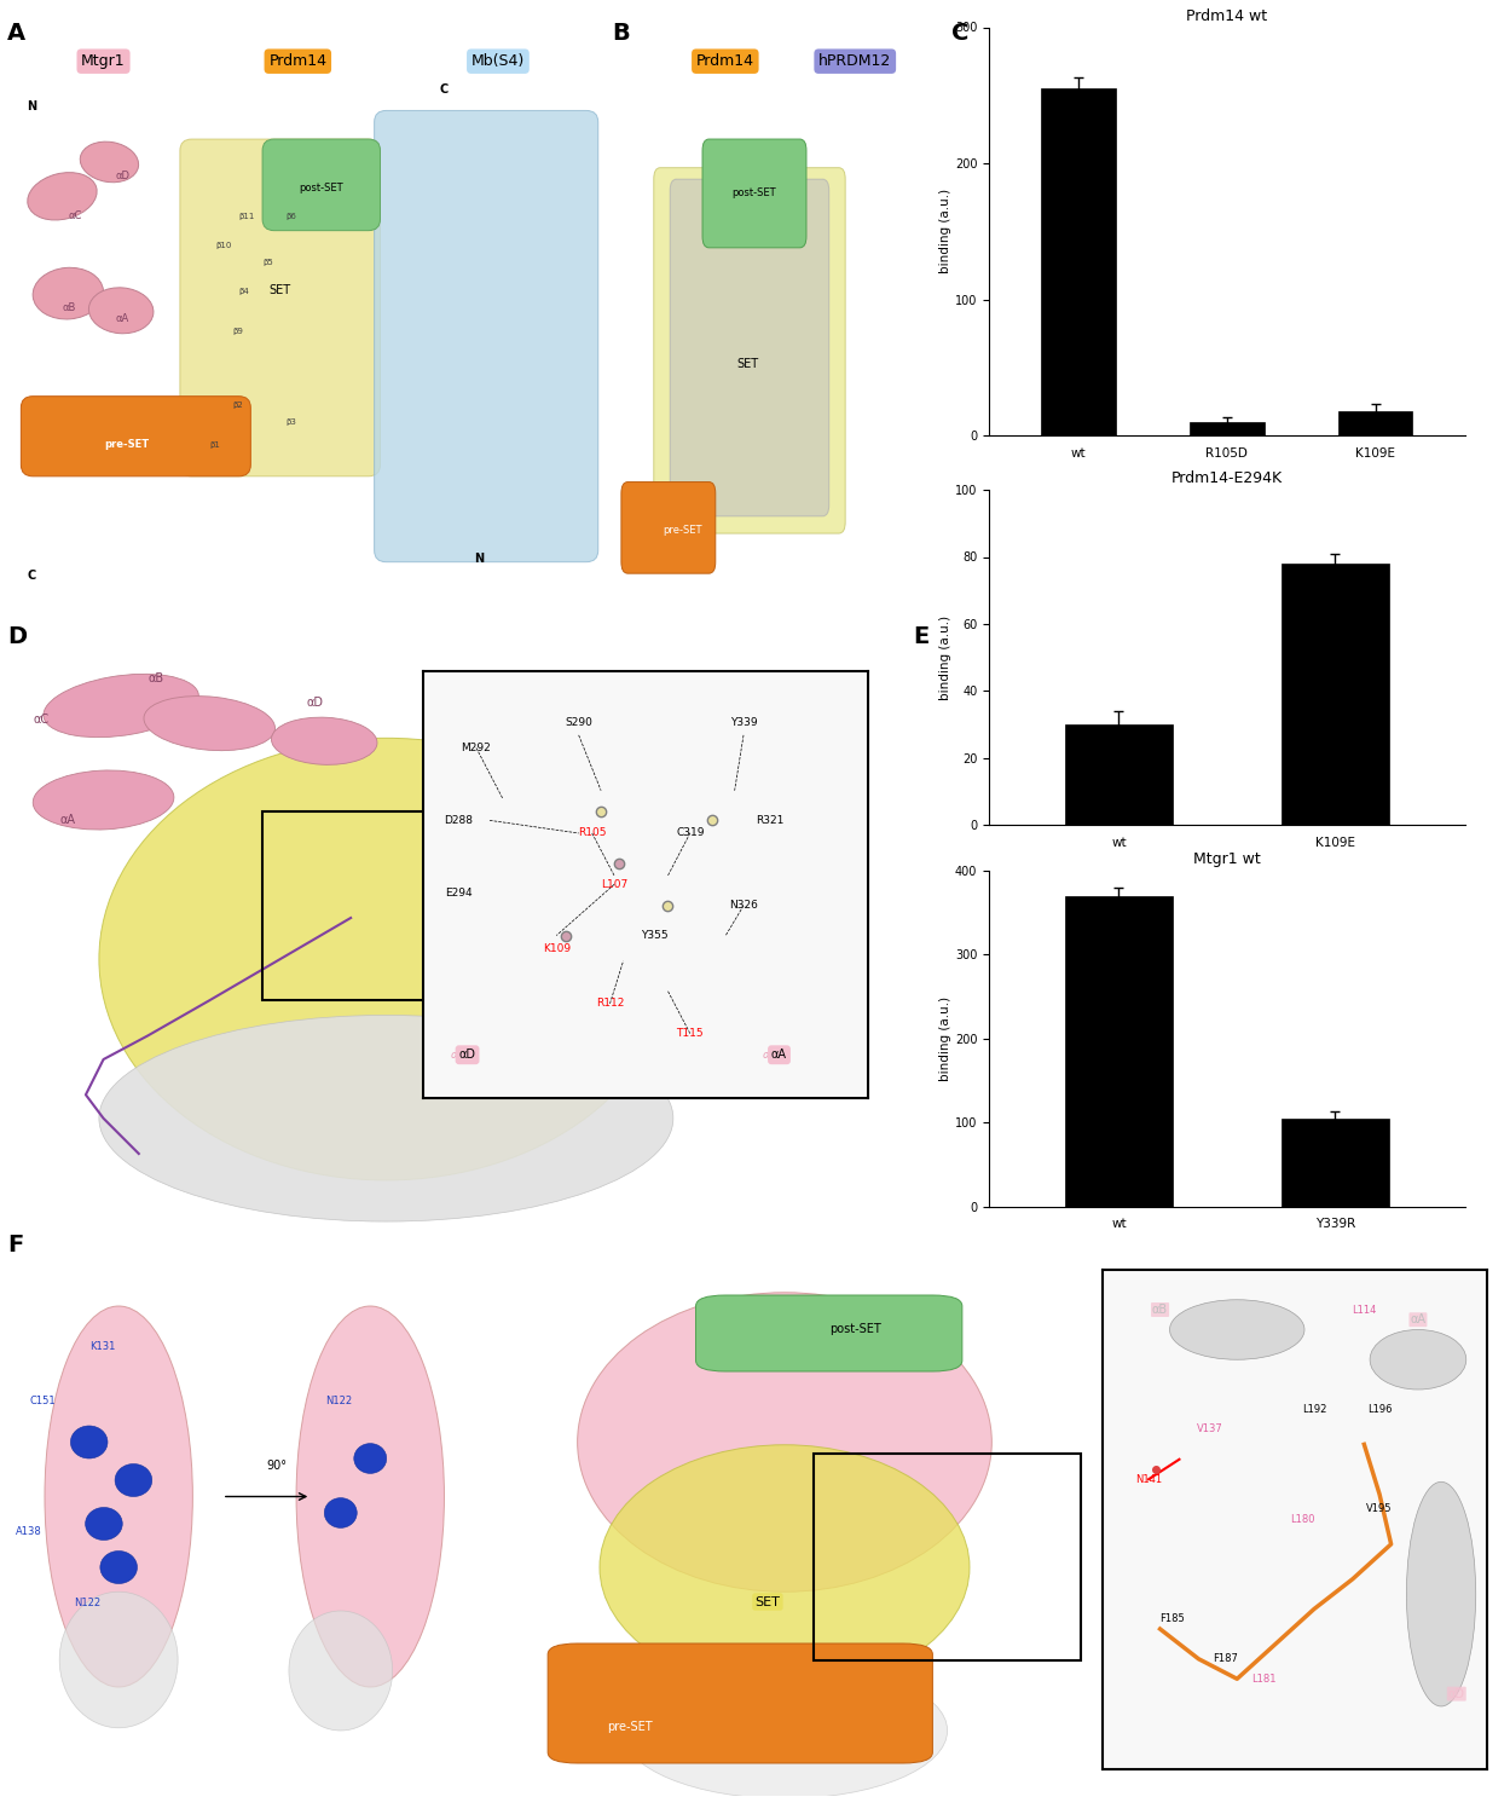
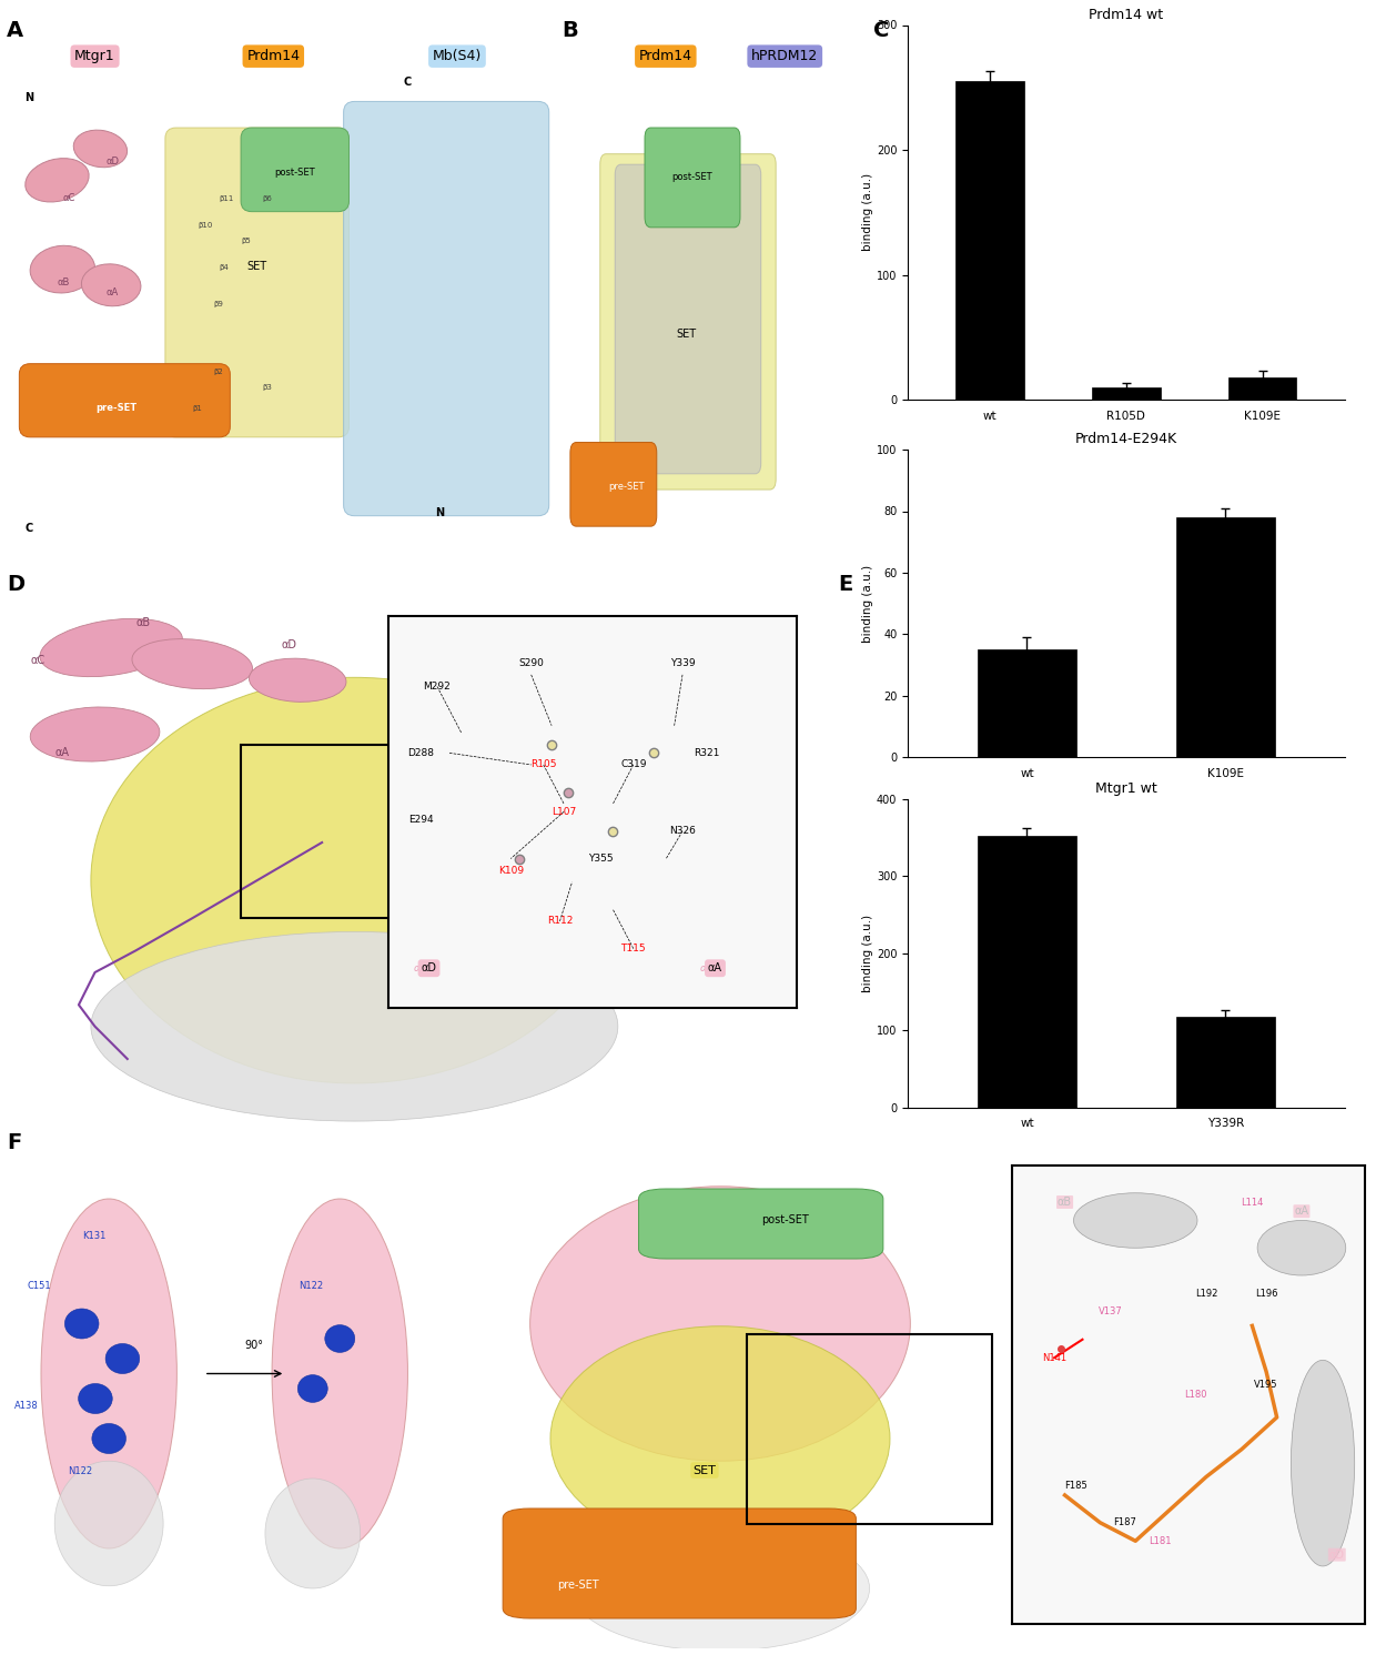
Prdm14-E294K/wt: 30 -> 35
Mtgr1 wt/wt: 370 -> 352
Mtgr1 wt/Y339R: 105 -> 118
